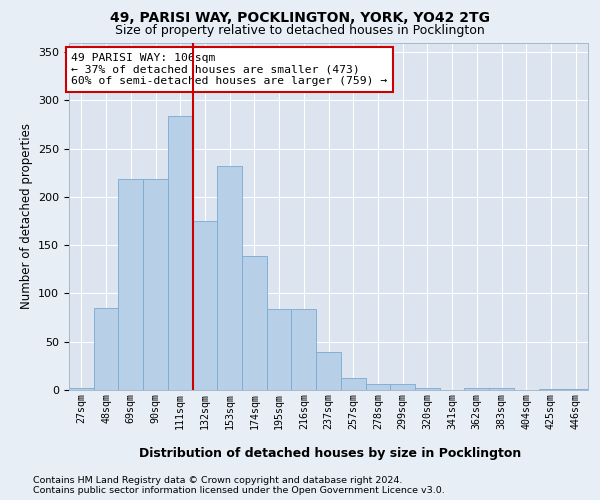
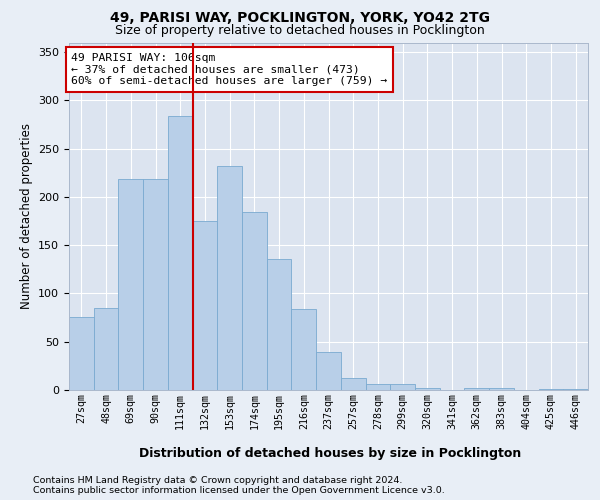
27sqm: 2 -> 76
174sqm: 139 -> 184
195sqm: 84 -> 136
